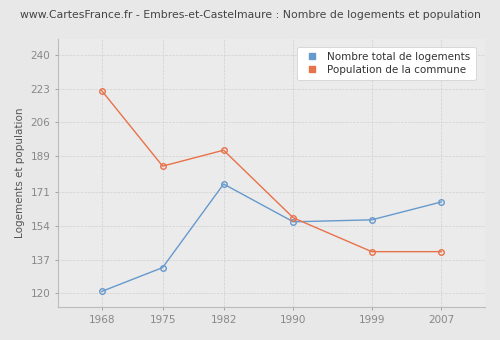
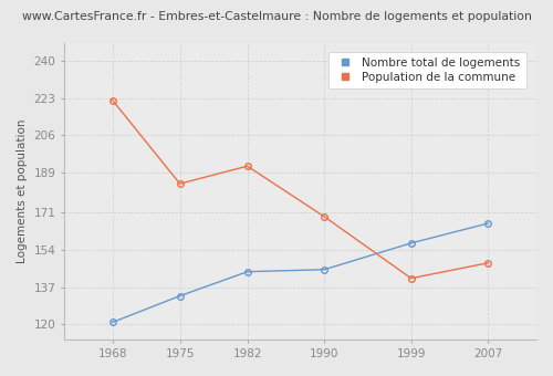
Nombre total de logements/1982: 175 -> 144
Nombre total de logements/1990: 156 -> 145
Population de la commune/1990: 158 -> 169
Population de la commune/2007: 141 -> 148
